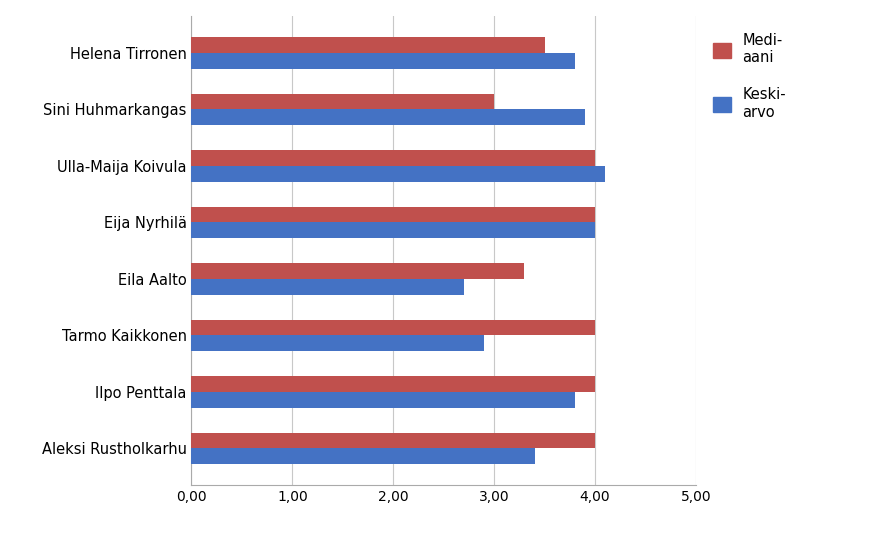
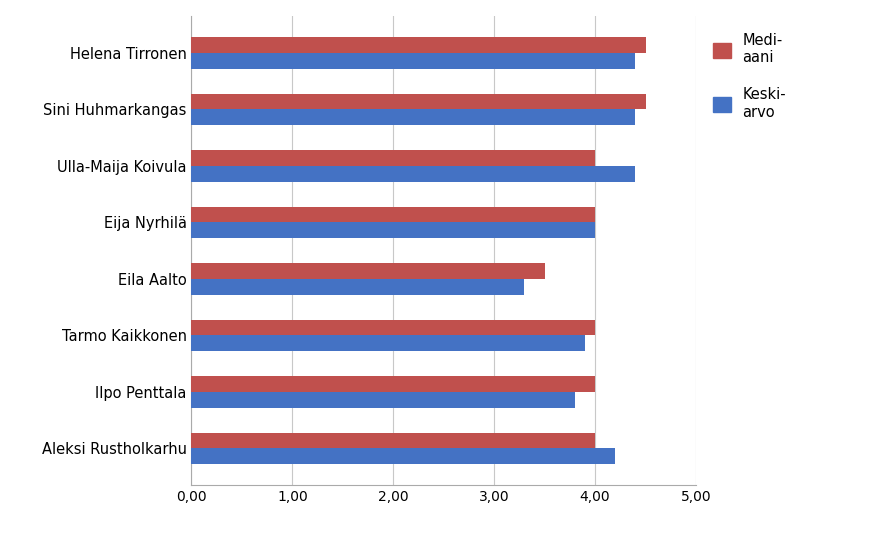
Medi- aani/Helena Tirronen: 3,5 -> 4,5
Keski- arvo/Helena Tirronen: 3,8 -> 4,4
Medi- aani/Sini Huhmarkangas: 3,0 -> 4,5
Keski- arvo/Sini Huhmarkangas: 3,9 -> 4,4
Keski- arvo/Ulla-Maija Koivula: 4,1 -> 4,4
Medi- aani/Eila Aalto: 3,3 -> 3,5
Keski- arvo/Eila Aalto: 2,7 -> 3,3
Keski- arvo/Tarmo Kaikkonen: 2,9 -> 3,9
Keski- arvo/Aleksi Rustholkarhu: 3,4 -> 4,2
